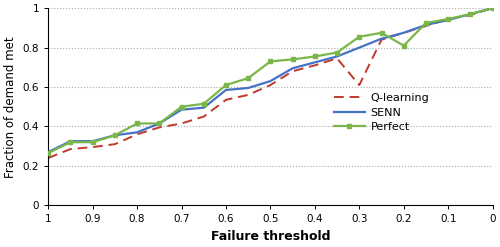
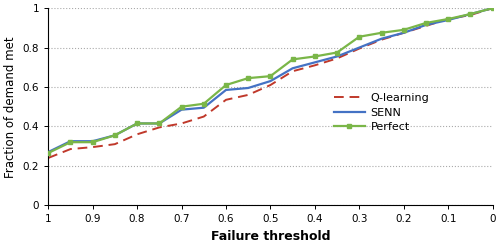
SENN/0.8: 0.37 -> 0.41
Perfect/0.5: 0.73 -> 0.66
Q-learning/0.3: 0.61 -> 0.80
Perfect/0.2: 0.81 -> 0.89
